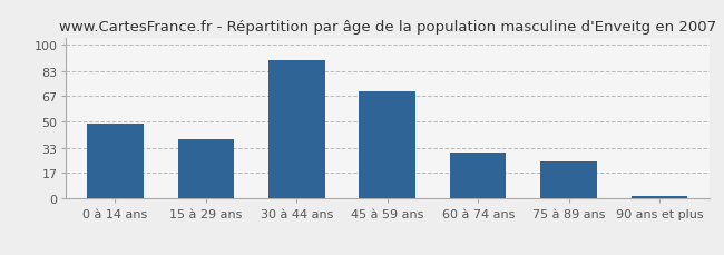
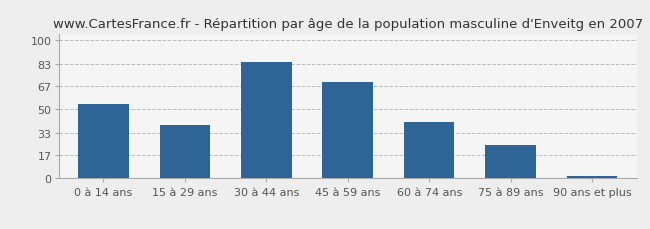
0 à 14 ans: 49 -> 54
30 à 44 ans: 90 -> 84
60 à 74 ans: 30 -> 41
